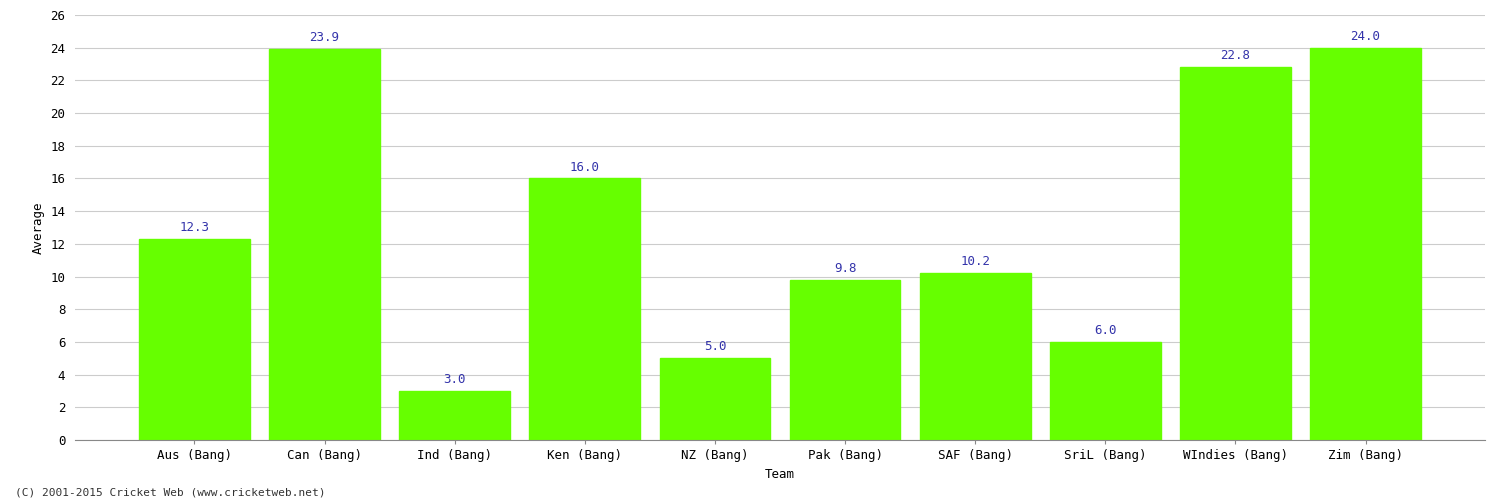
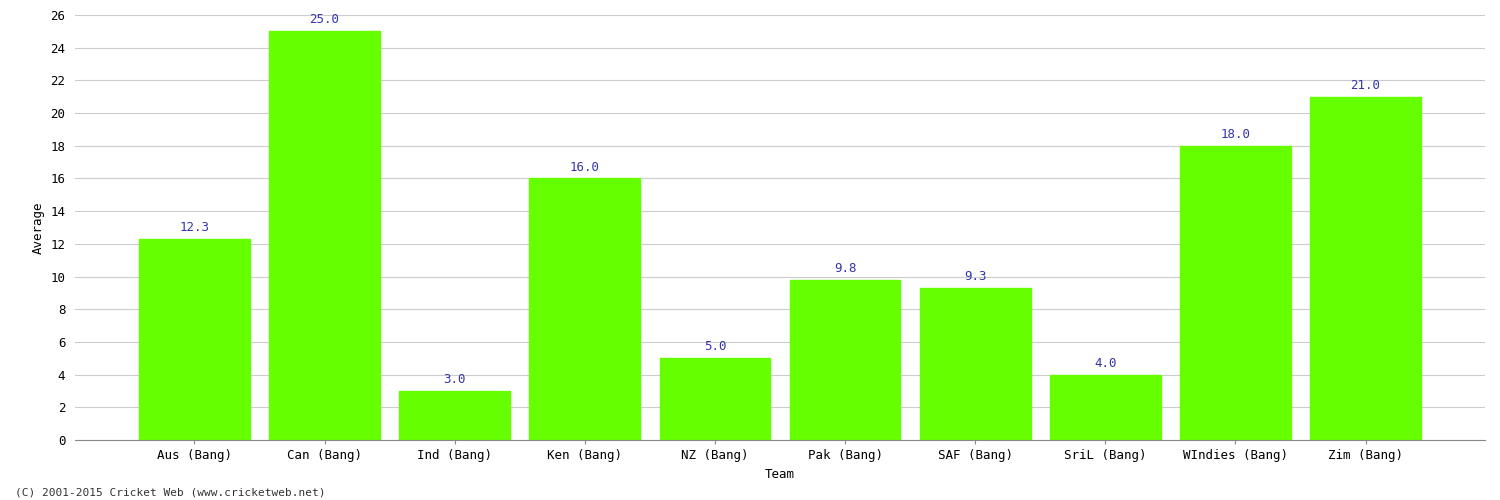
Can (Bang): 23.9 -> 25.0
SAF (Bang): 10.2 -> 9.3
SriL (Bang): 6.0 -> 4.0
WIndies (Bang): 22.8 -> 18.0
Zim (Bang): 24.0 -> 21.0
